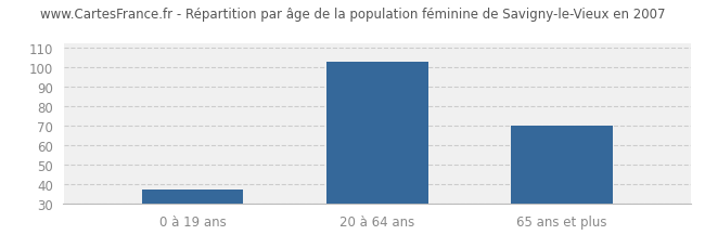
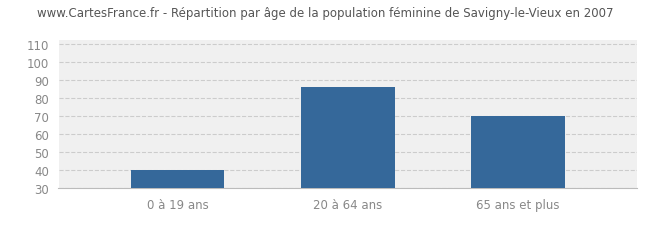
0 à 19 ans: 37 -> 40
20 à 64 ans: 103 -> 86
